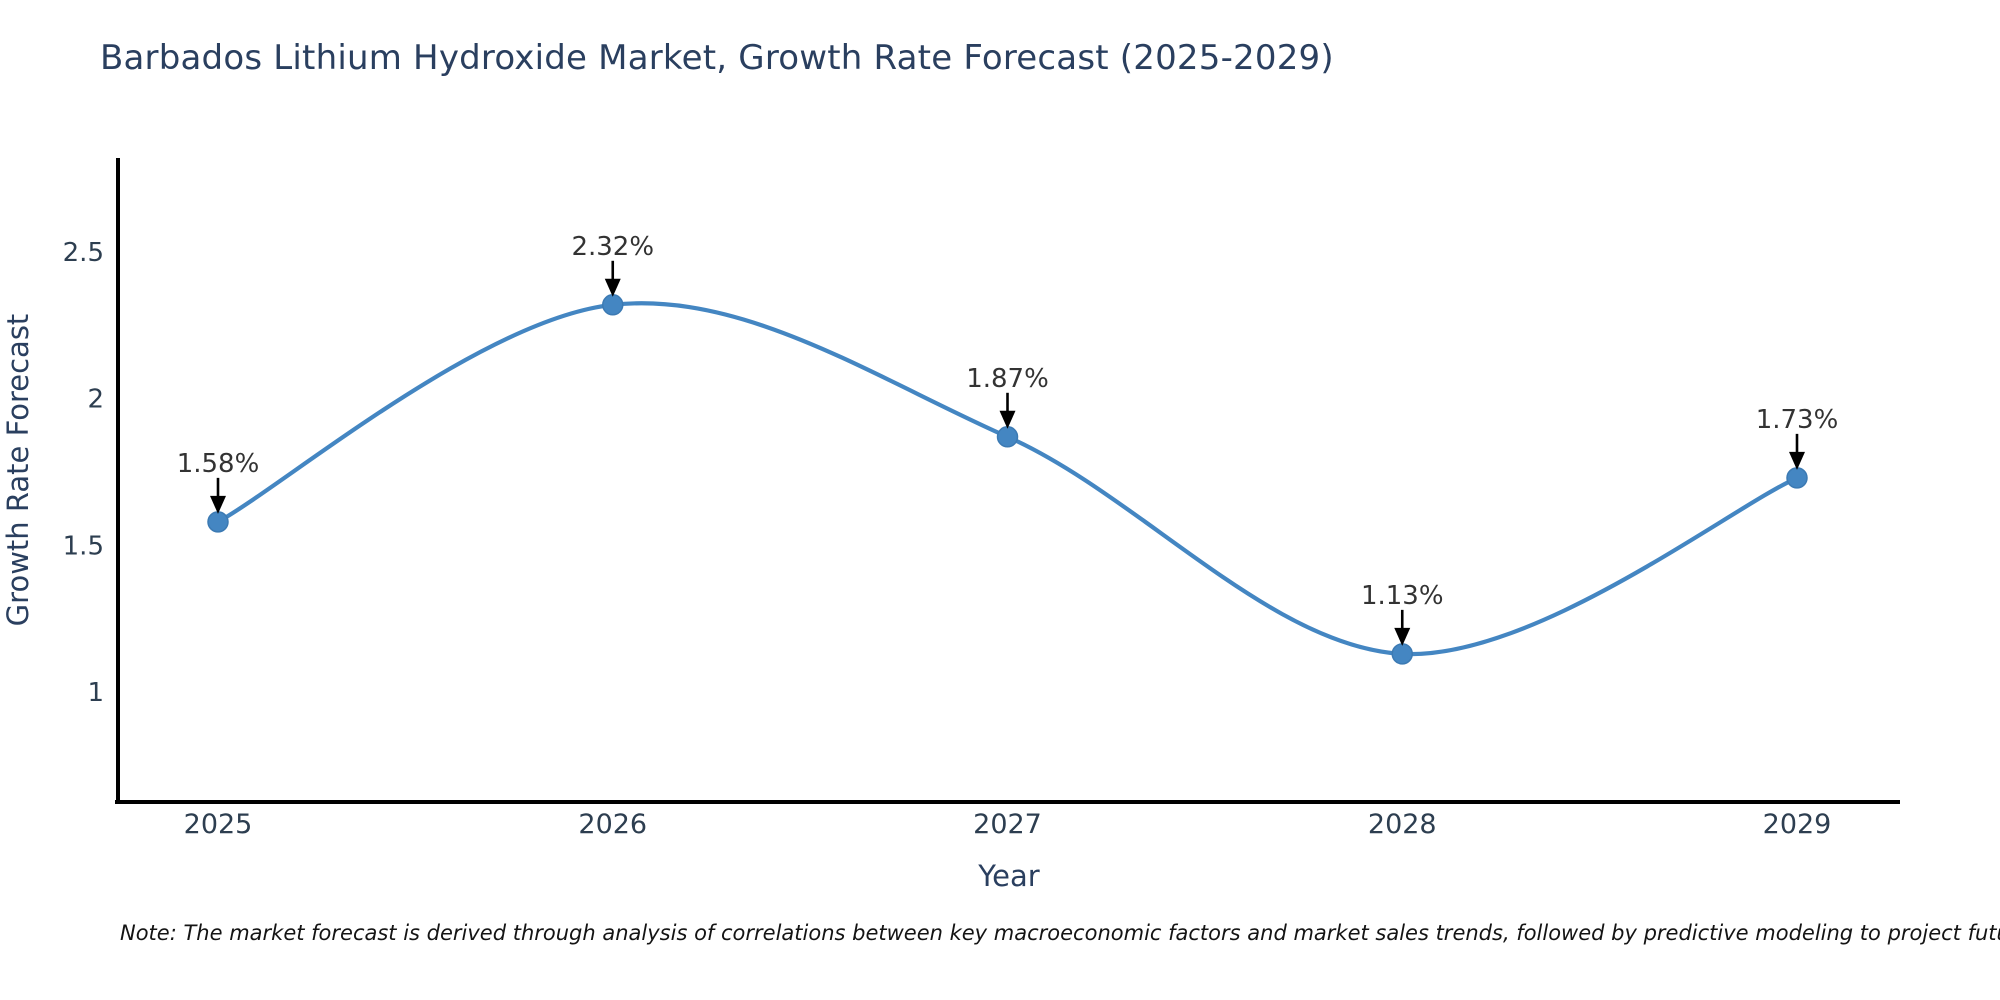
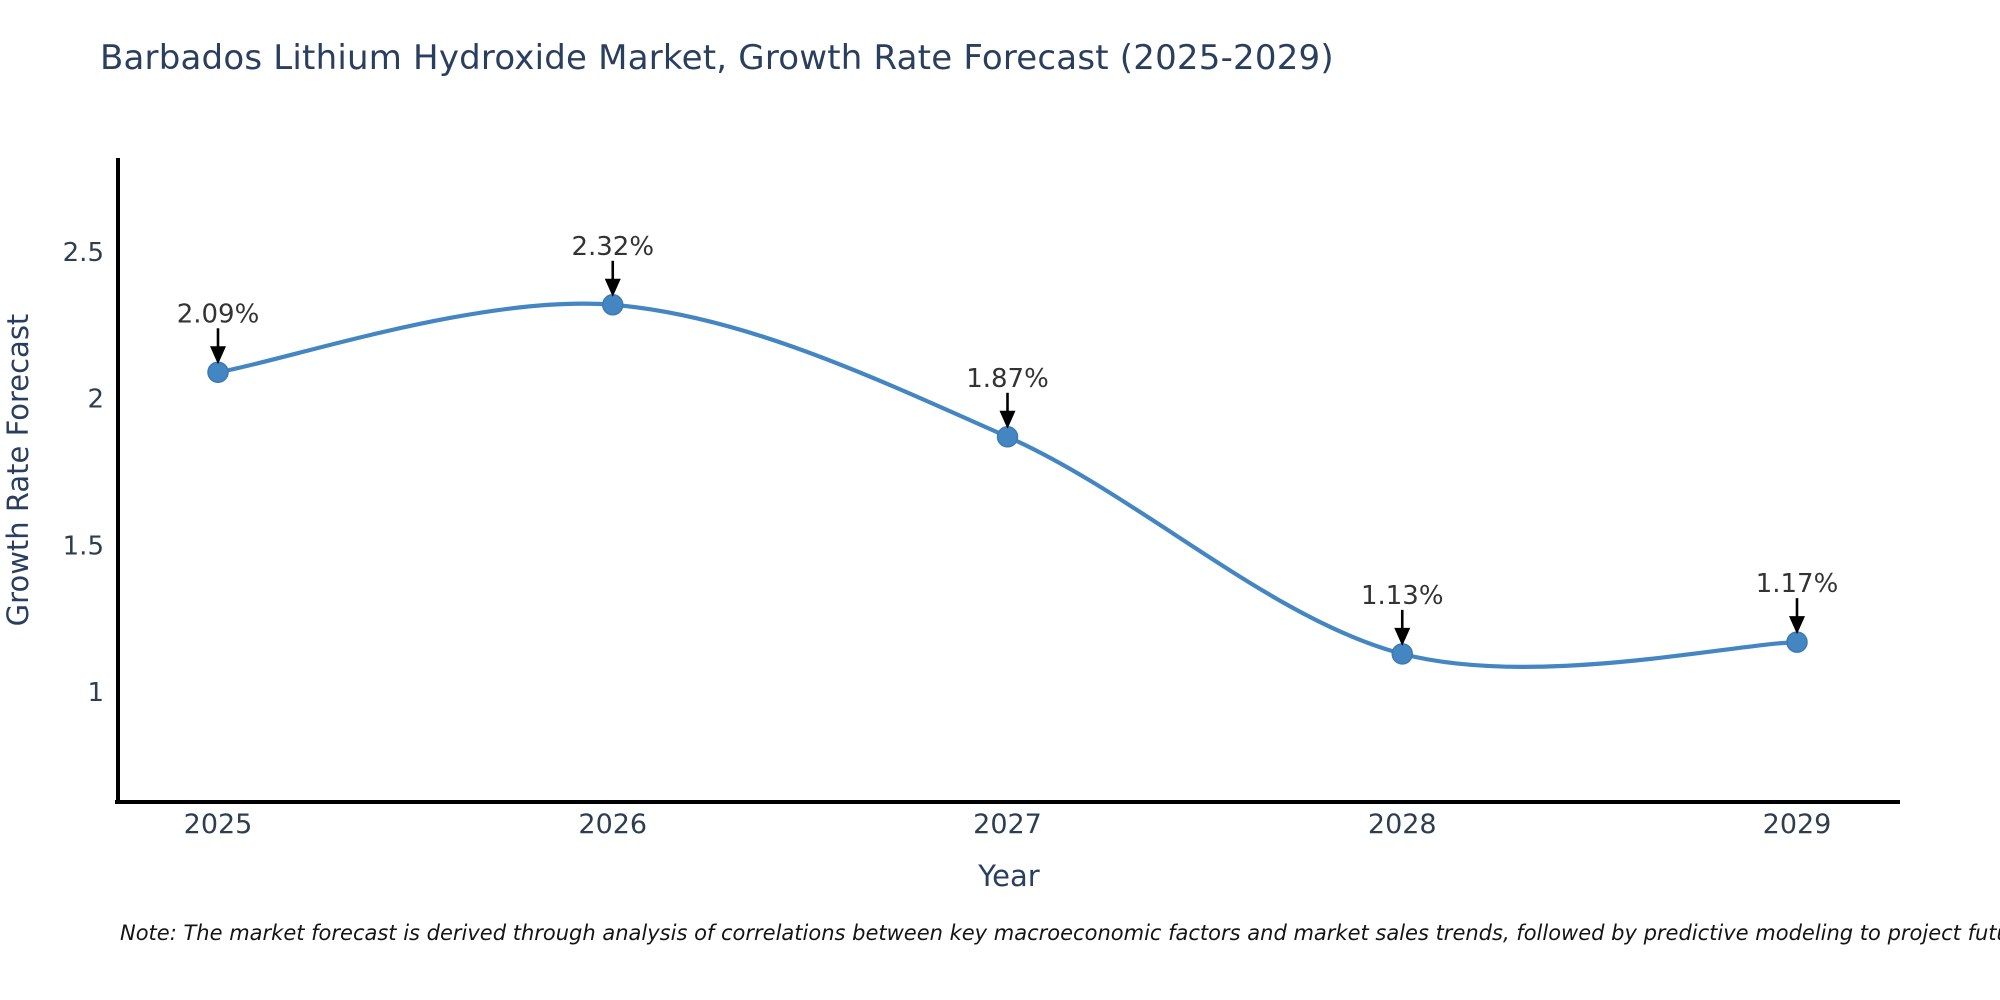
2025: 1.58% -> 2.09%
2029: 1.73% -> 1.17%
